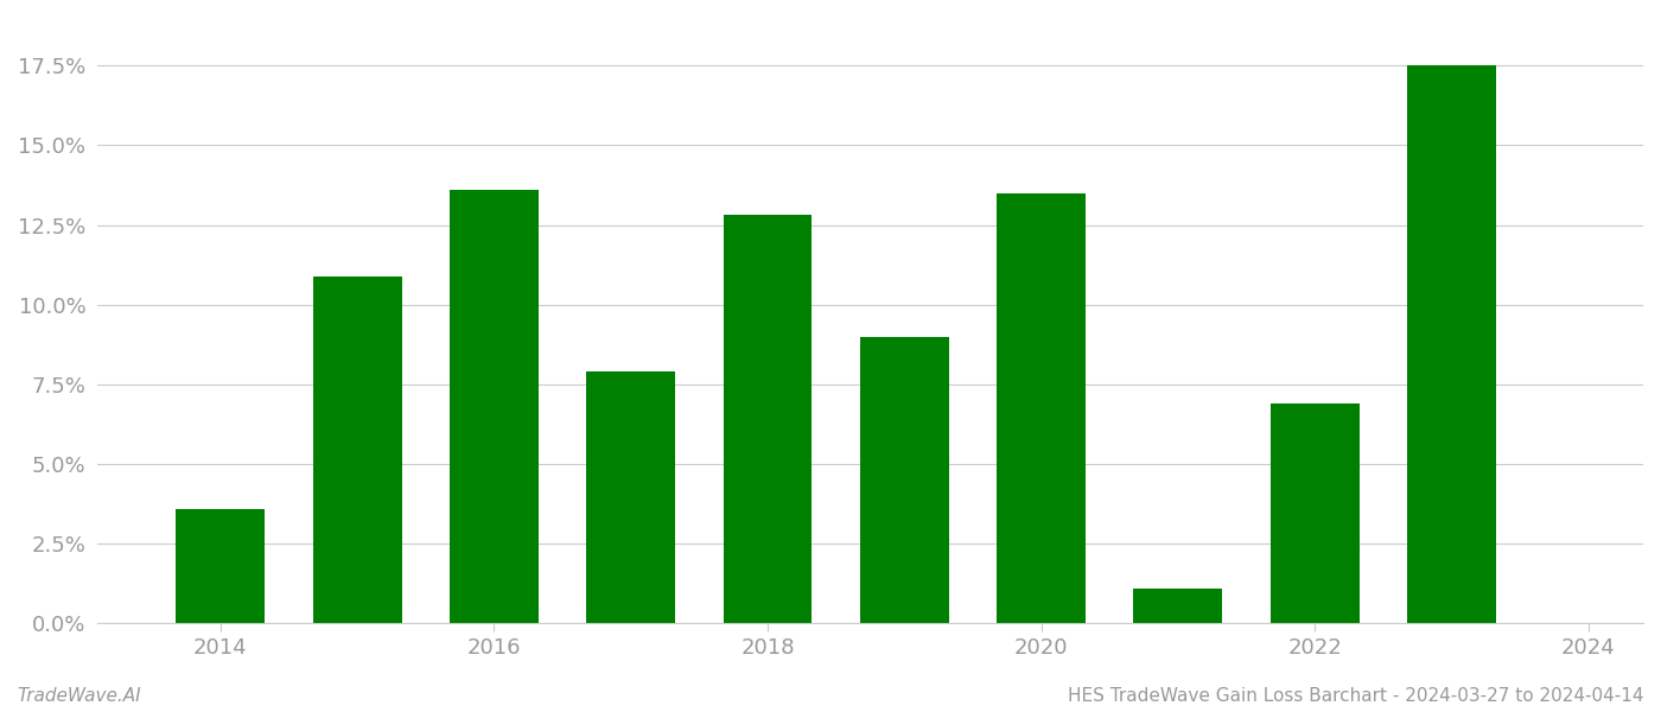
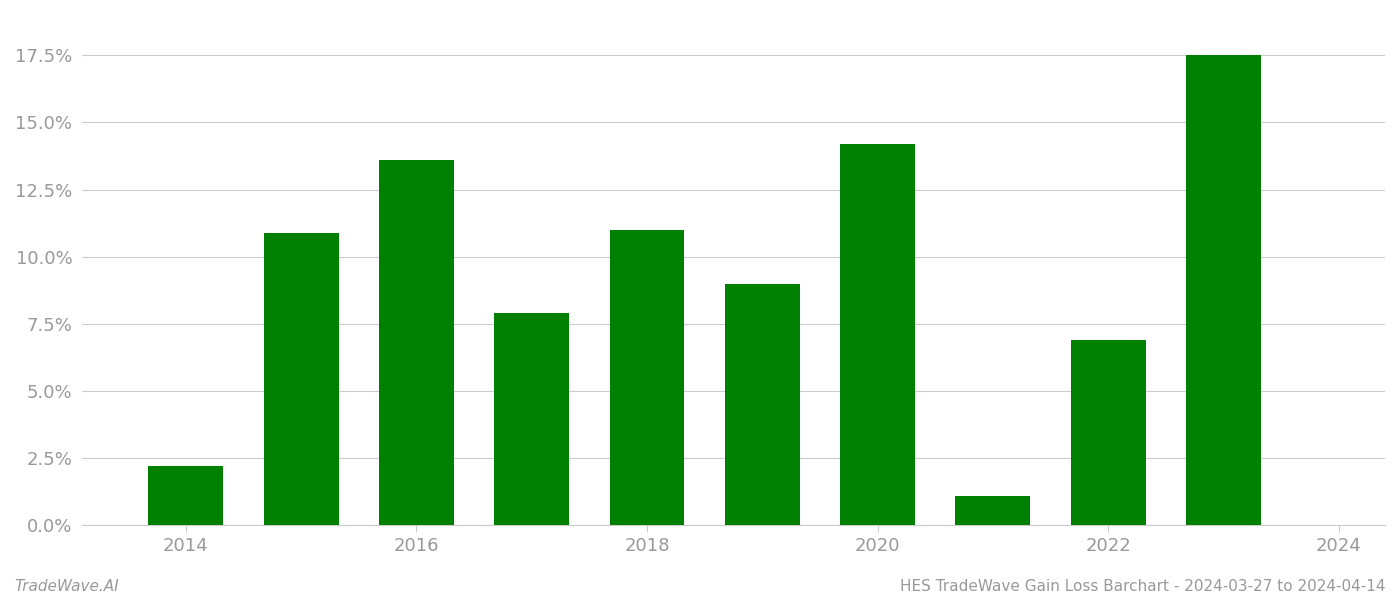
2014: 3.6% -> 2.2%
2018: 12.8% -> 11.0%
2020: 13.5% -> 14.2%
